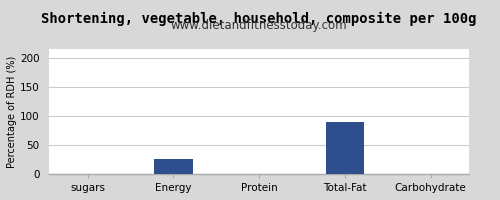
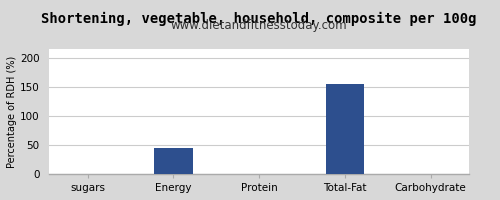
Energy: 26 -> 45
Total-Fat: 90 -> 155
